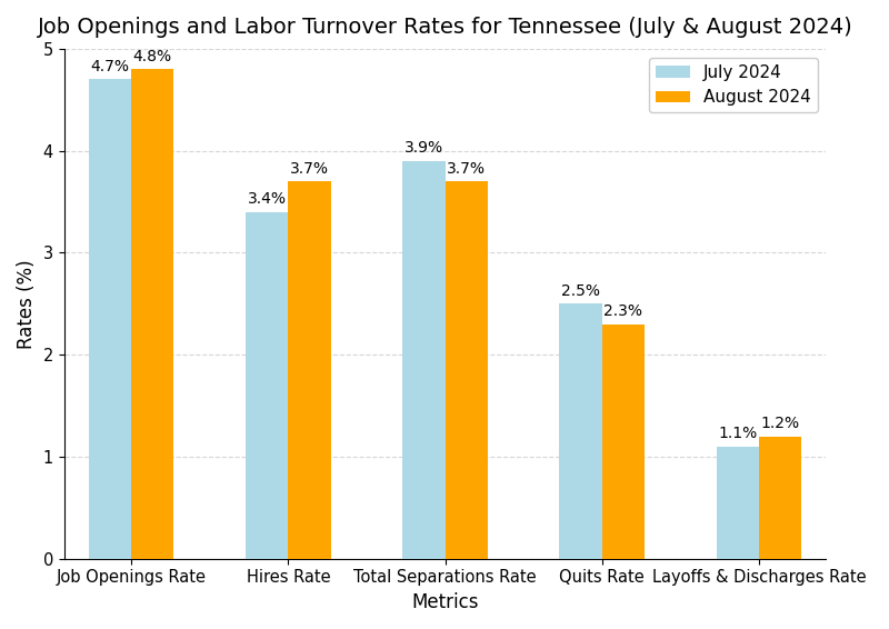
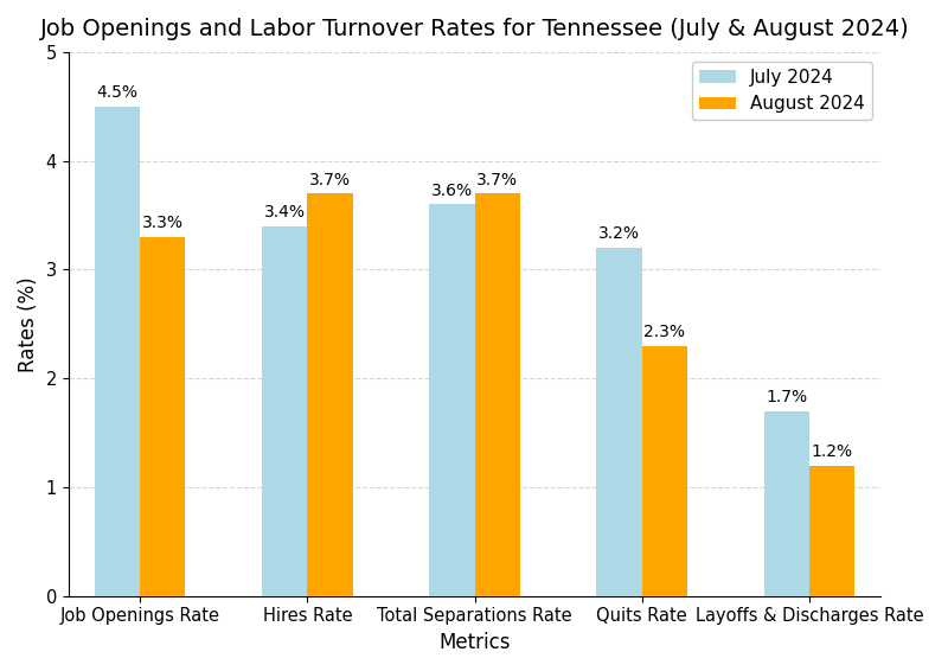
July 2024/Job Openings Rate: 4.7% -> 4.5%
August 2024/Job Openings Rate: 4.8% -> 3.3%
July 2024/Total Separations Rate: 3.9% -> 3.6%
July 2024/Quits Rate: 2.5% -> 3.2%
July 2024/Layoffs & Discharges Rate: 1.1% -> 1.7%
